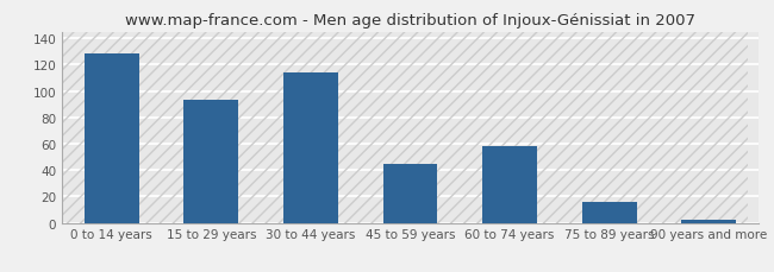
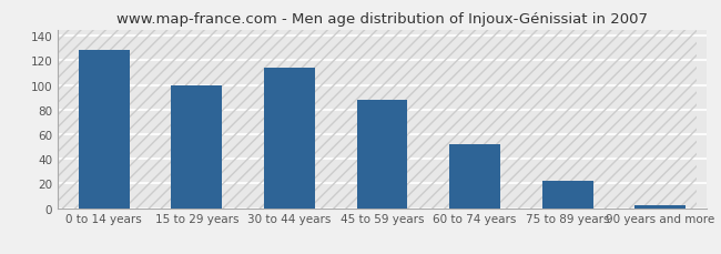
15 to 29 years: 93 -> 100
45 to 59 years: 45 -> 88
60 to 74 years: 58 -> 52
75 to 89 years: 16 -> 22
